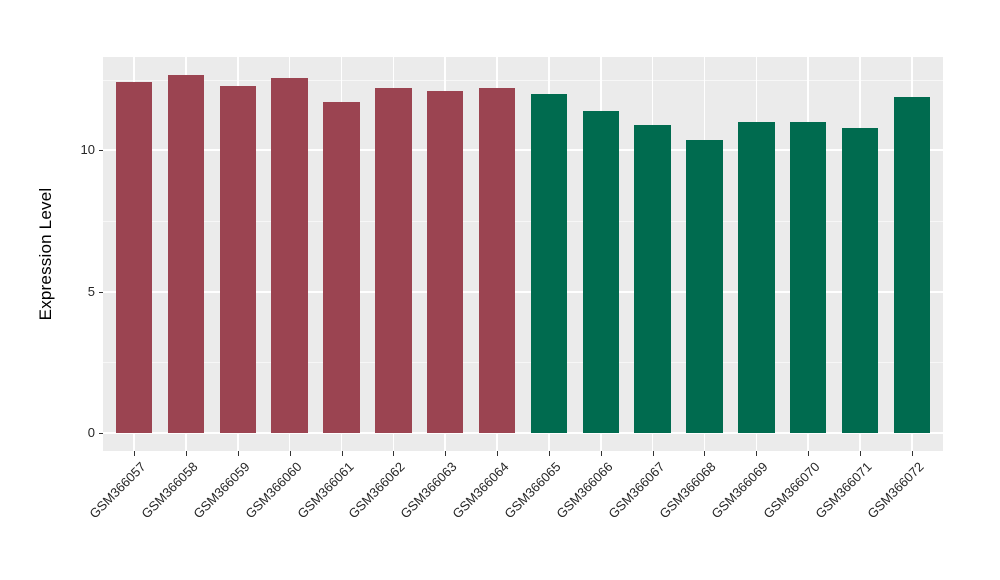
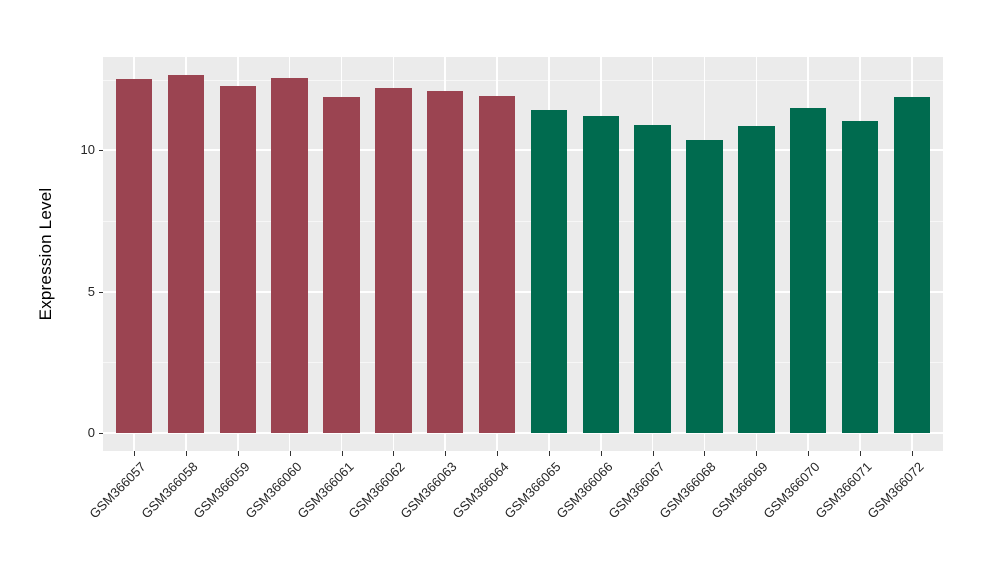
GSM366057: 12.4 -> 12.5
GSM366061: 11.7 -> 11.9
GSM366064: 12.2 -> 11.9
GSM366065: 12.0 -> 11.4
GSM366066: 11.4 -> 11.2
GSM366069: 11.0 -> 10.9
GSM366070: 11.0 -> 11.5
GSM366071: 10.8 -> 11.1
